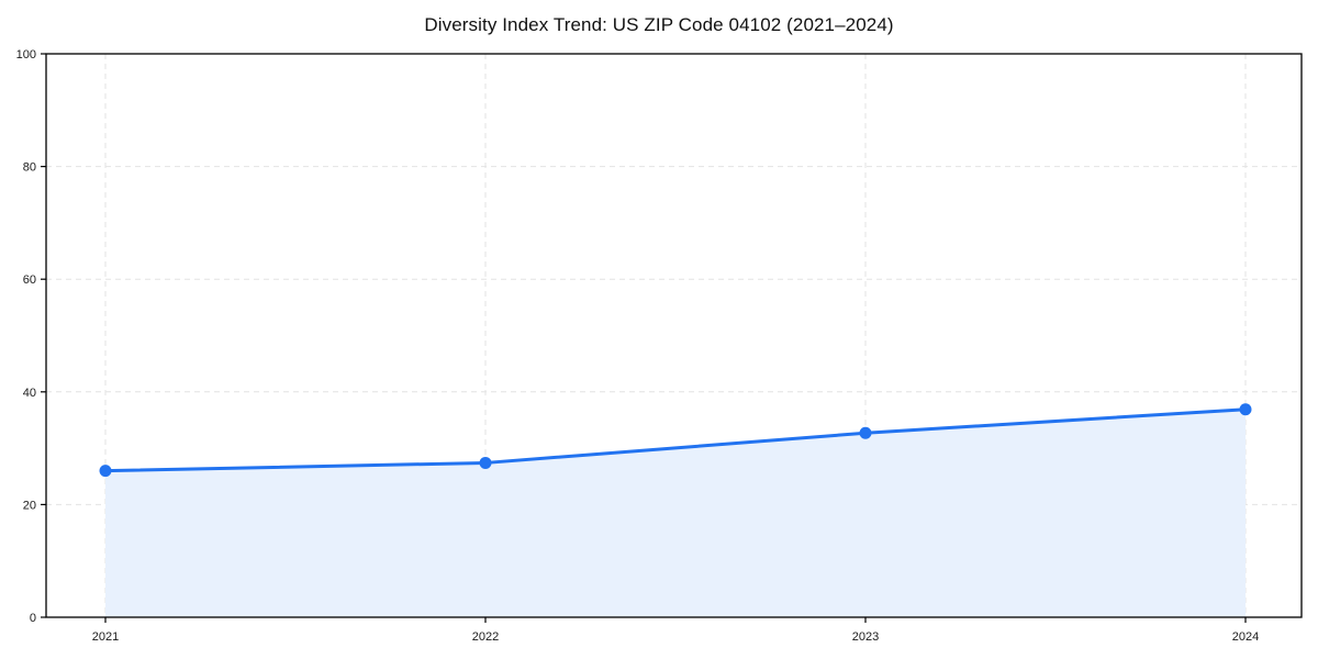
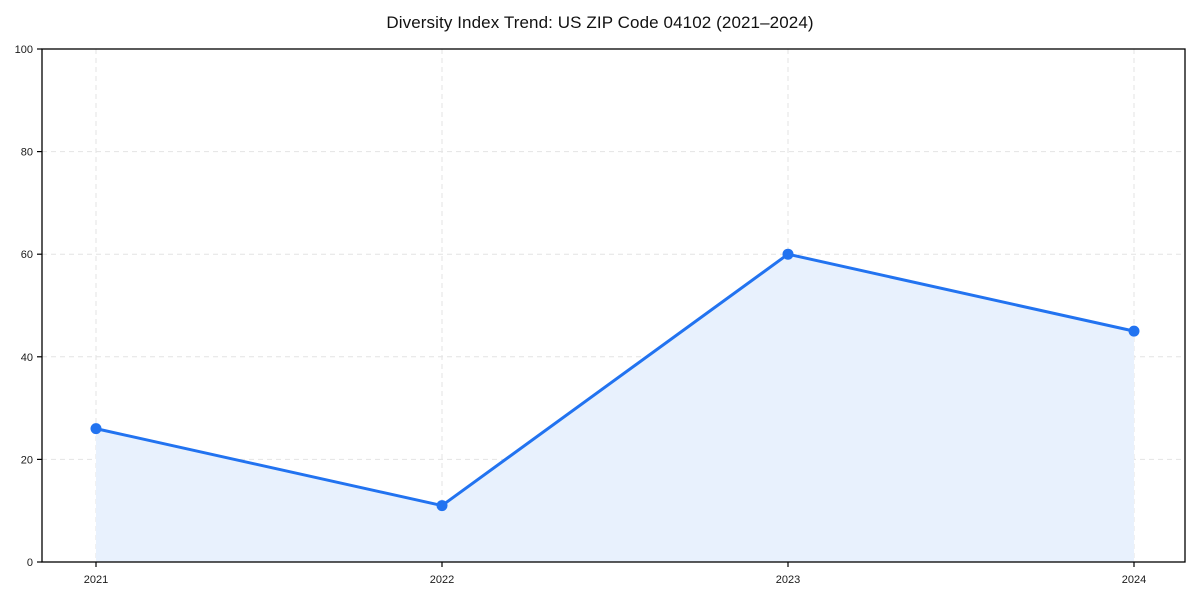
2022: 27 -> 11
2023: 33 -> 60
2024: 37 -> 45
